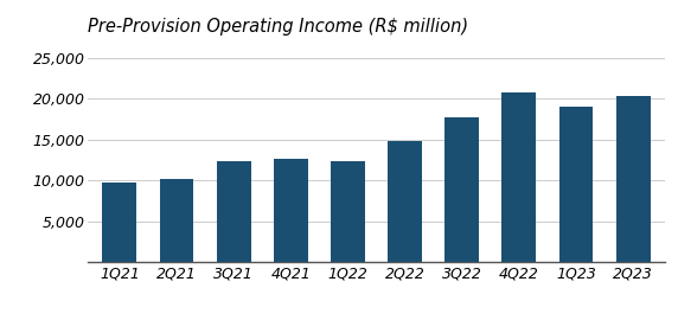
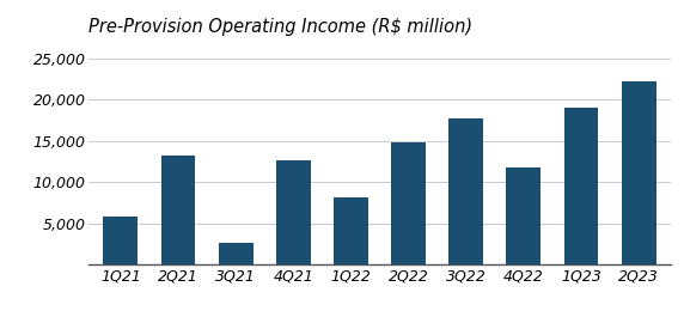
1Q21: 9,800 -> 5,800
2Q21: 10,200 -> 13,200
3Q21: 12,400 -> 2,600
1Q22: 12,400 -> 8,200
4Q22: 20,800 -> 11,800
2Q23: 20,400 -> 22,200
